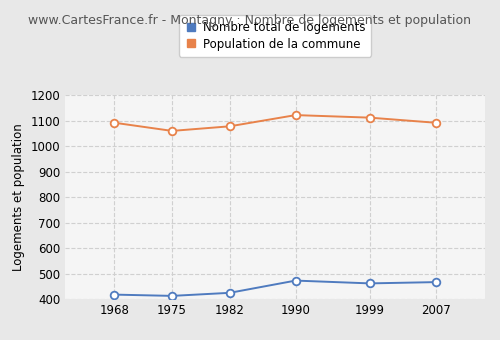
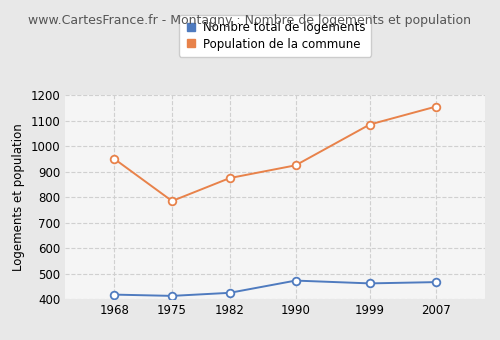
Population de la commune/1968: 1092 -> 950
Population de la commune/1975: 1060 -> 785
Population de la commune/1982: 1078 -> 875
Population de la commune/1990: 1122 -> 925
Population de la commune/1999: 1112 -> 1085
Population de la commune/2007: 1092 -> 1155
